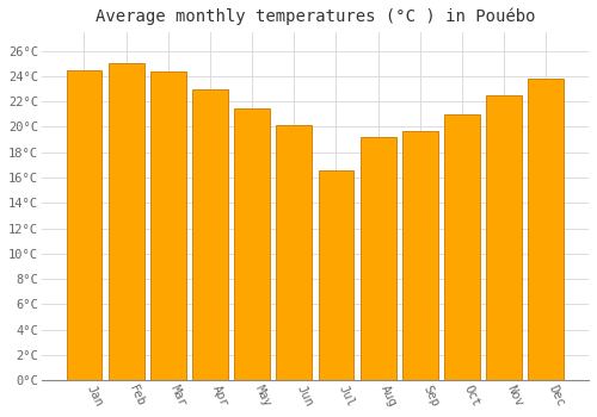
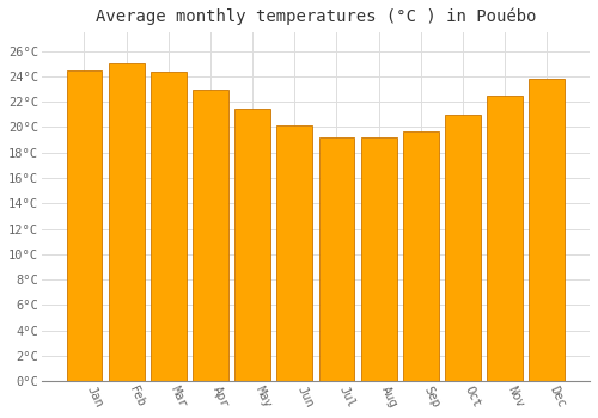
Jul: 16.6°C -> 19.2°C
